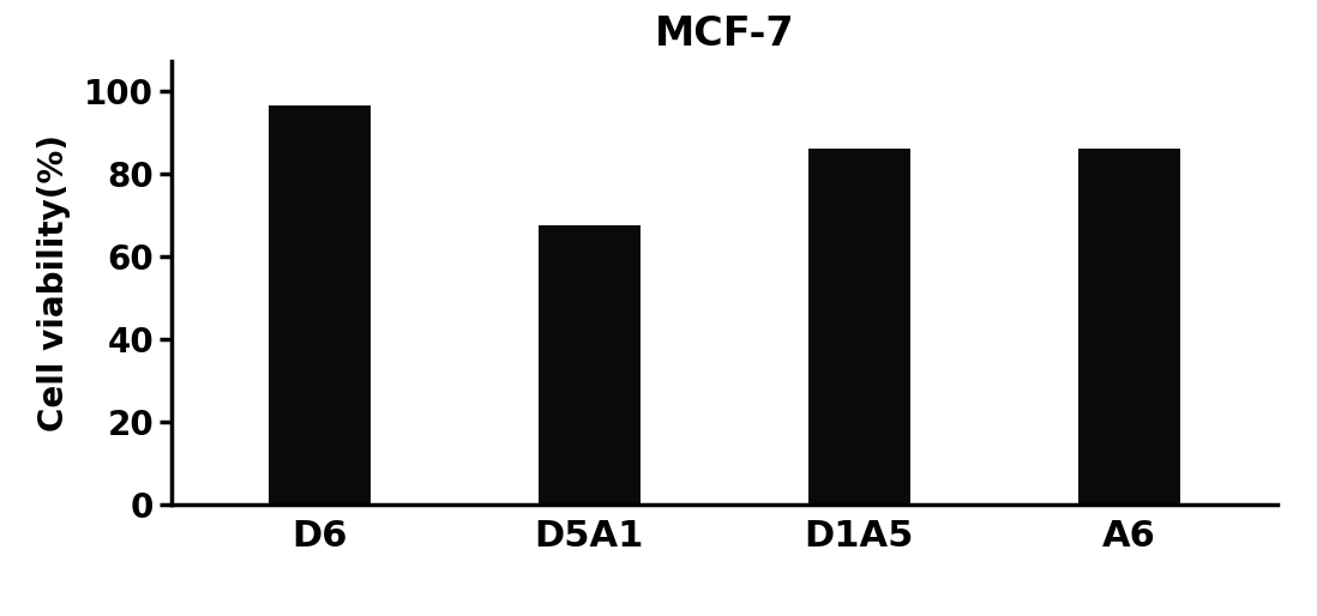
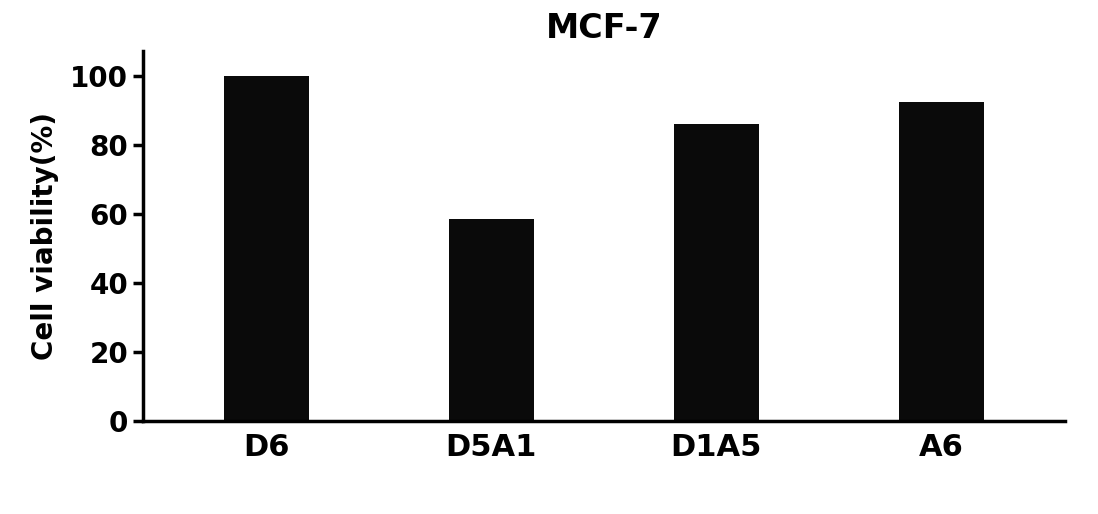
D6: 96.5 -> 100.0
D5A1: 67.5 -> 58.5
A6: 86.0 -> 92.5
